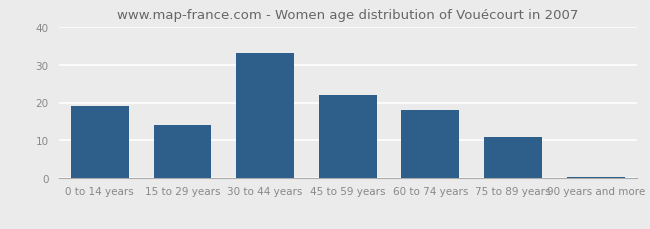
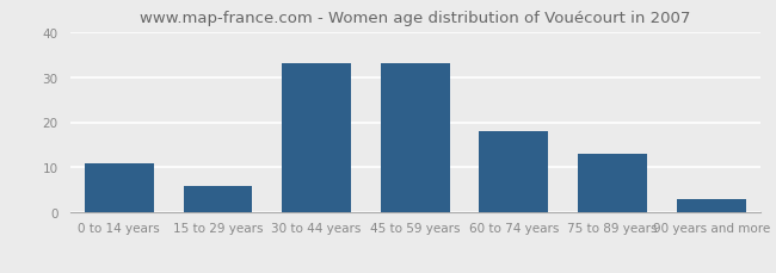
0 to 14 years: 19.0 -> 11.0
15 to 29 years: 14.0 -> 6.0
45 to 59 years: 22.0 -> 33.0
75 to 89 years: 11.0 -> 13.0
90 years and more: 0.5 -> 3.0
